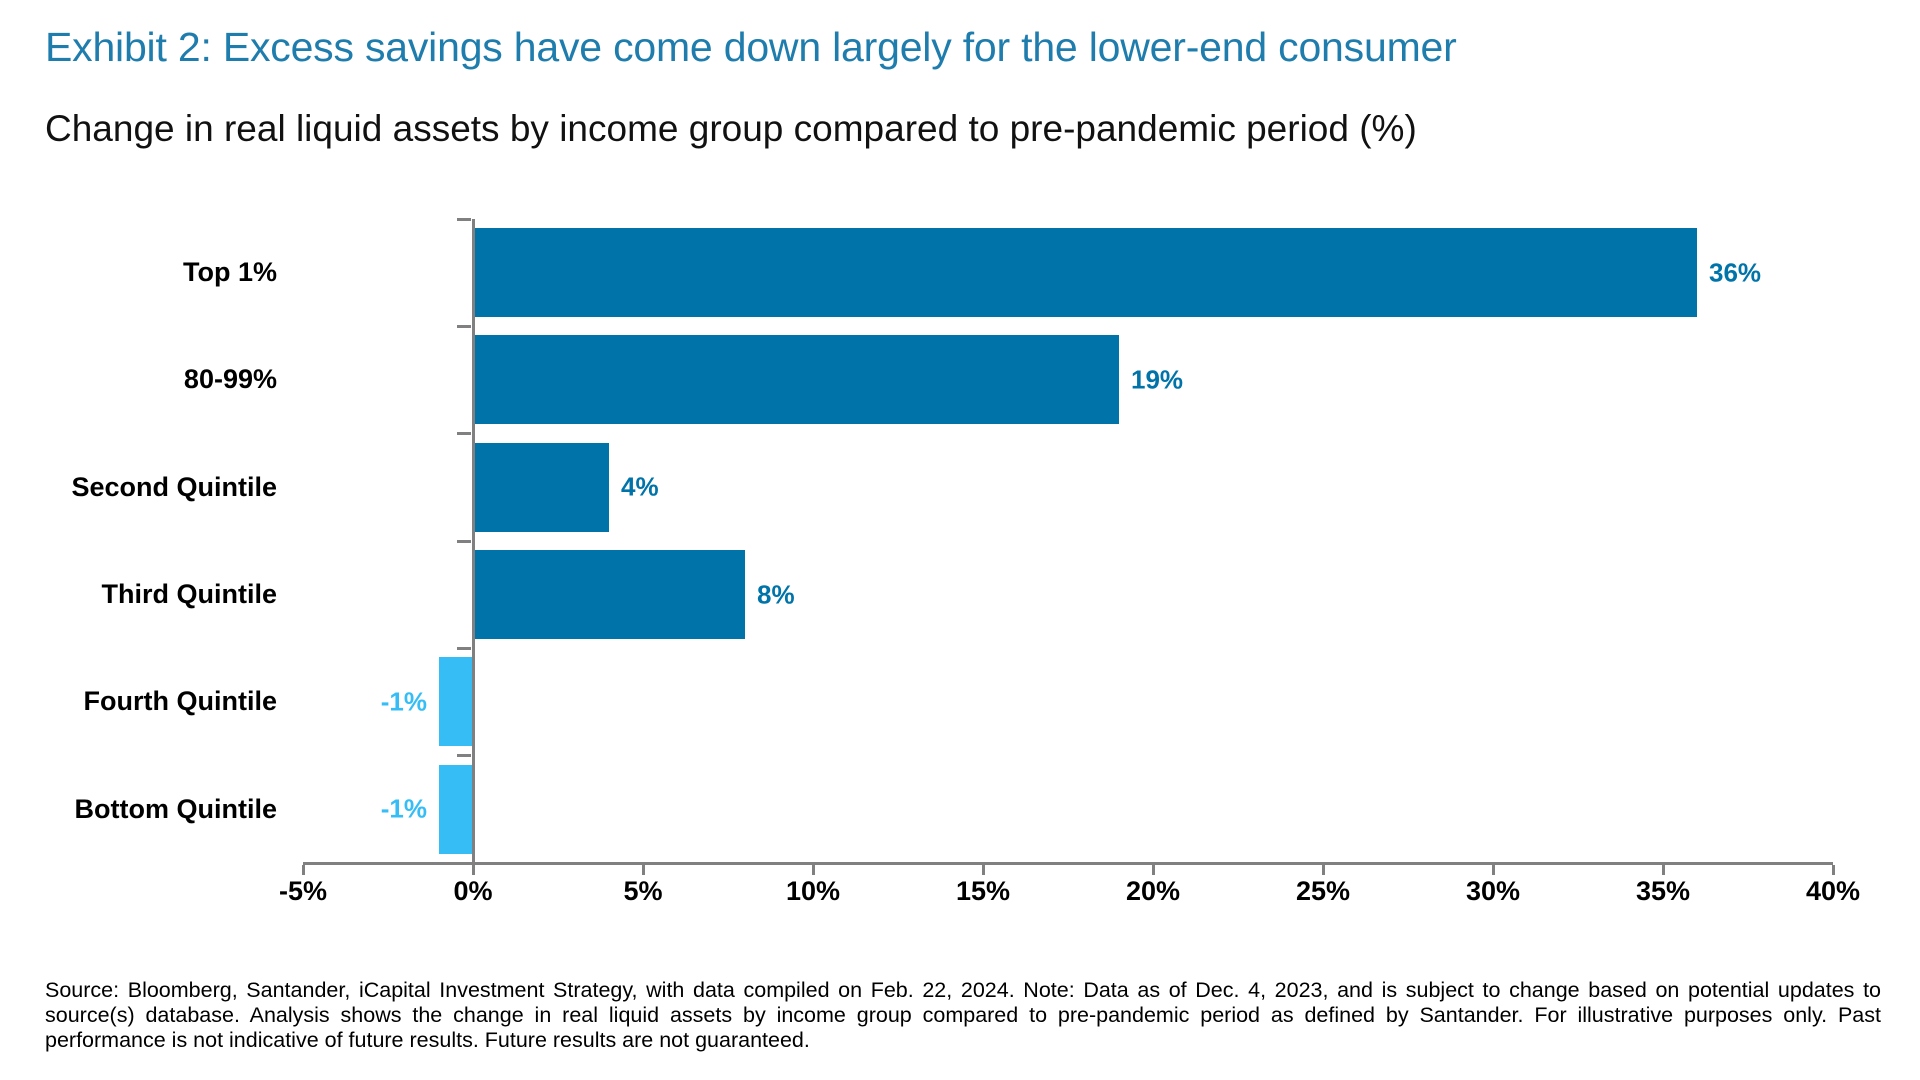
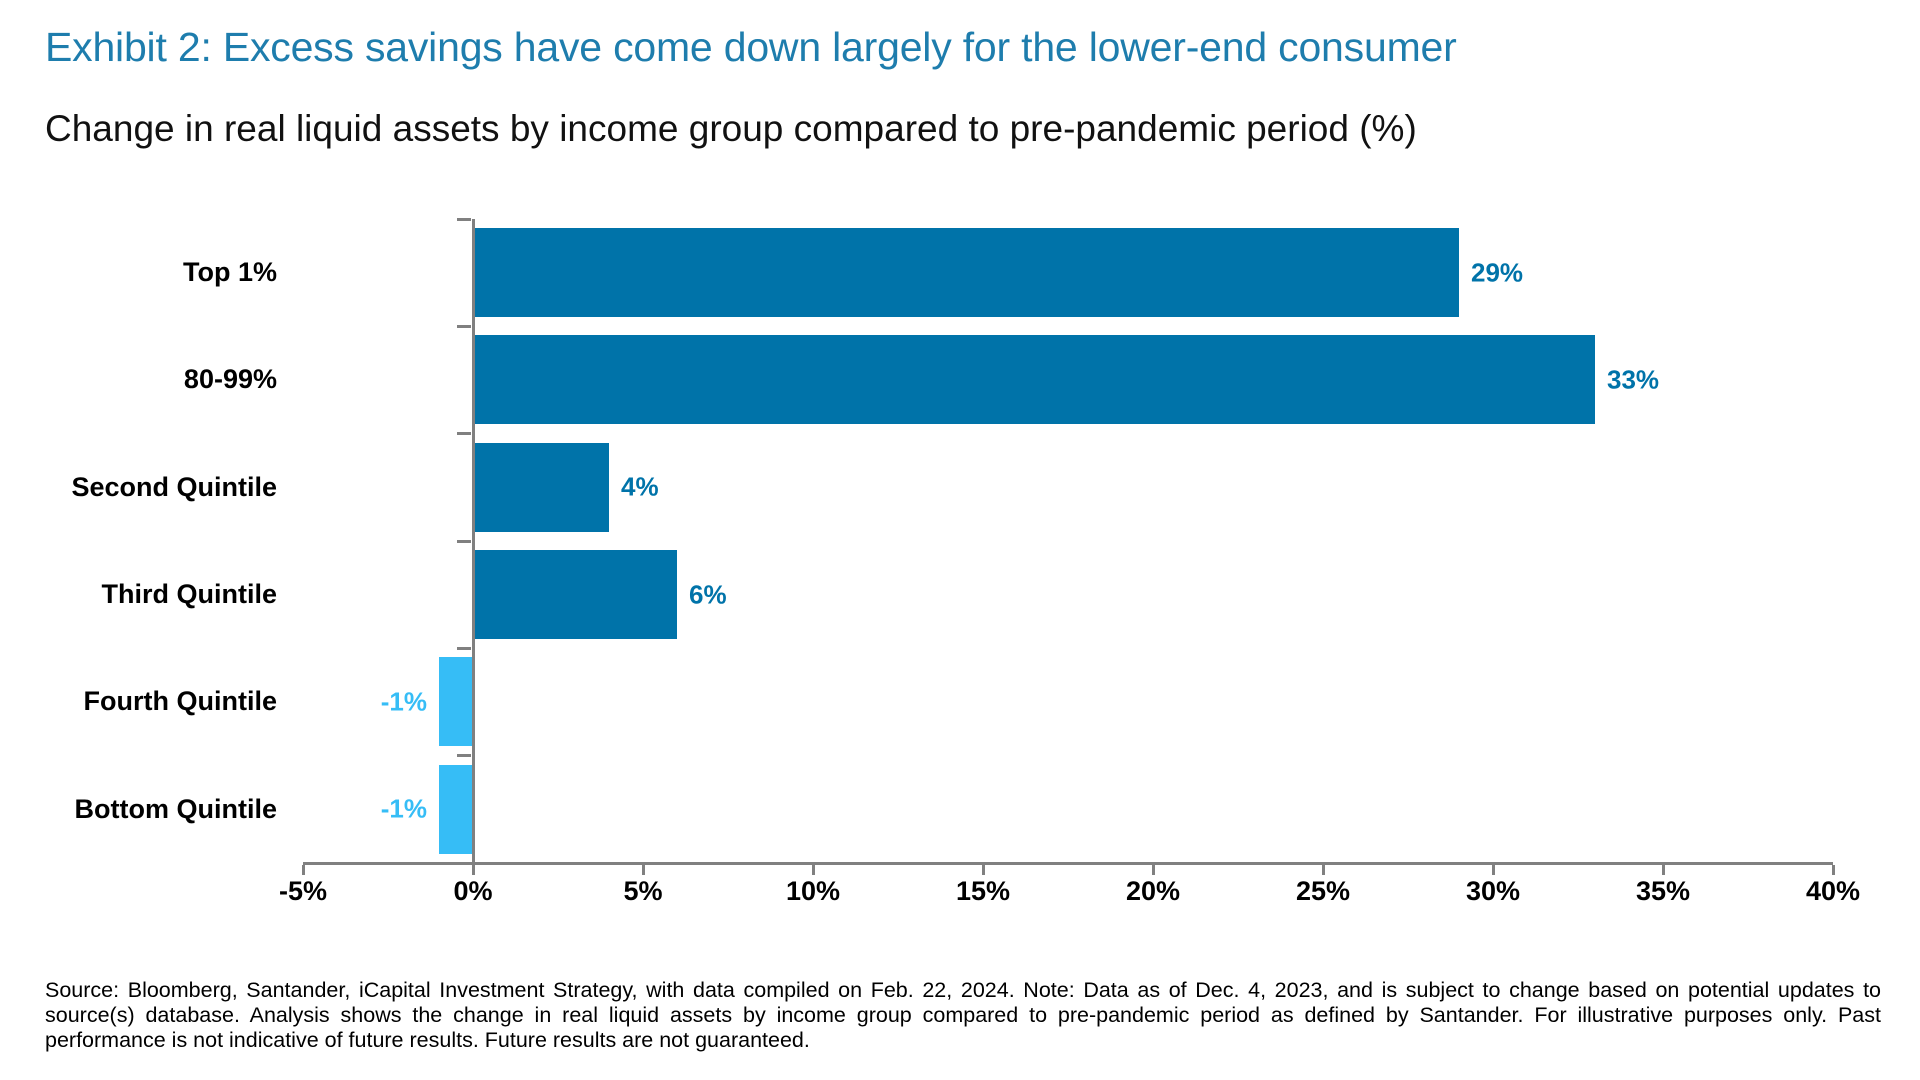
Top 1%: 36% -> 29%
80-99%: 19% -> 33%
Third Quintile: 8% -> 6%
